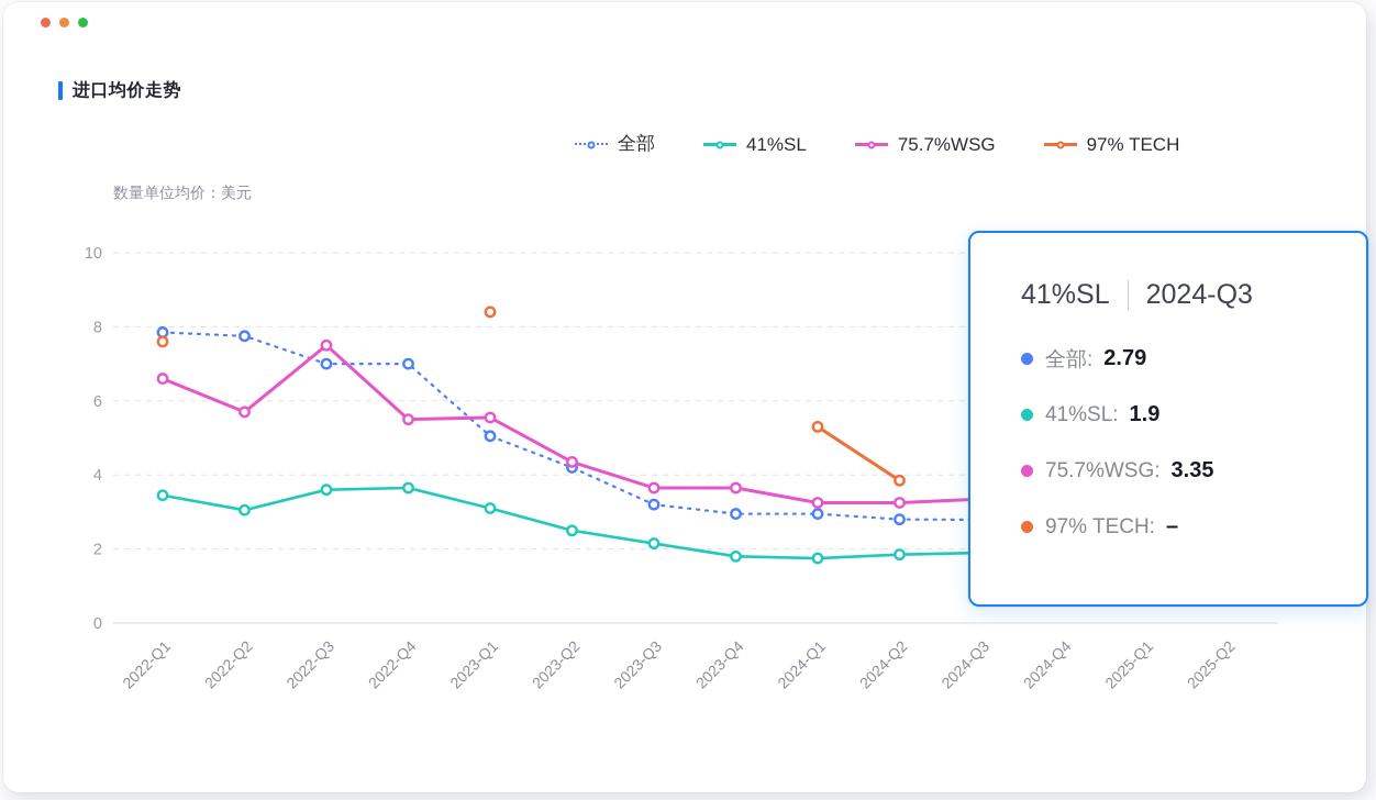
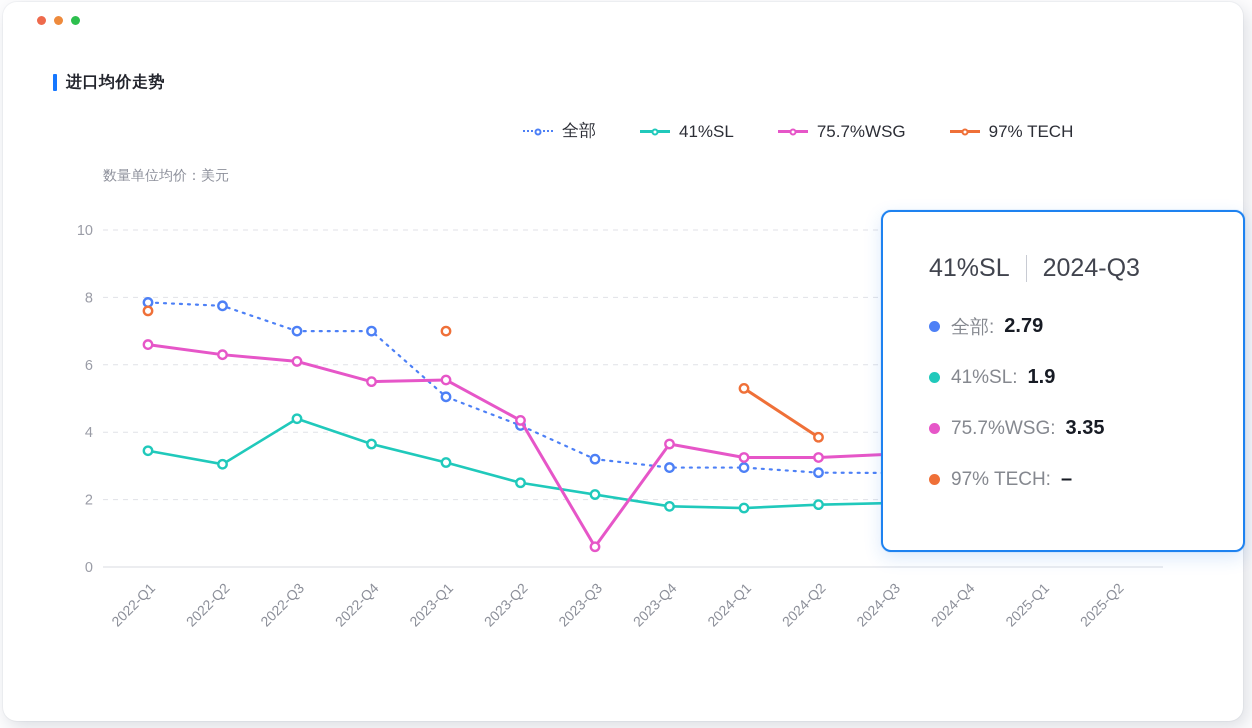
75.7%WSG/2022-Q2: 5.7 -> 6.3
41%SL/2022-Q3: 3.6 -> 4.4
75.7%WSG/2022-Q3: 7.5 -> 6.1
97% TECH/2023-Q1: 8.4 -> 7.0
75.7%WSG/2023-Q3: 3.6 -> 0.6
